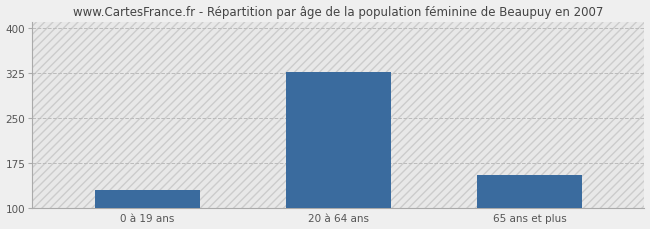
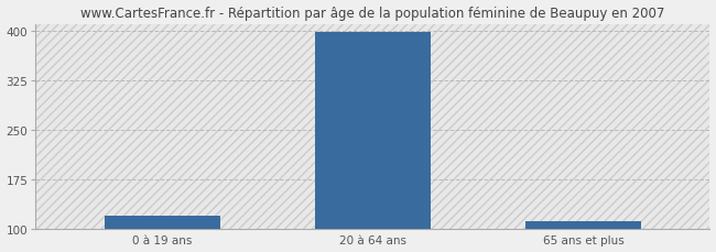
0 à 19 ans: 130 -> 120
20 à 64 ans: 326 -> 397
65 ans et plus: 154 -> 112
